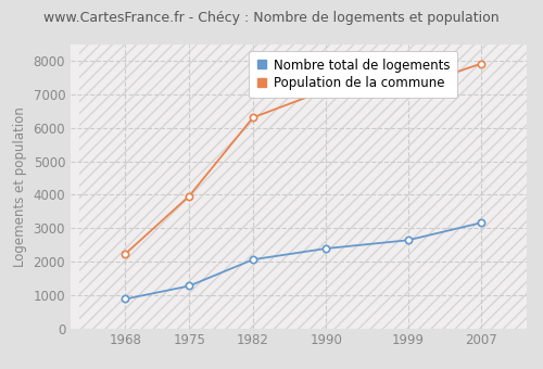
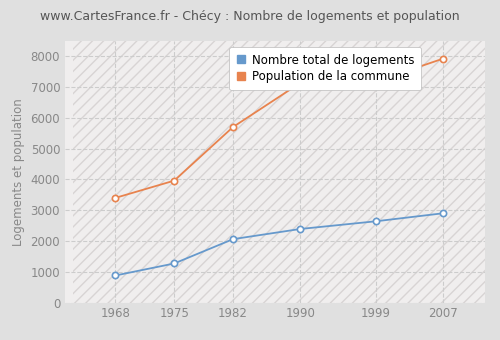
Population de la commune/1968: 2230 -> 3400
Population de la commune/1982: 6310 -> 5700
Nombre total de logements/2007: 3160 -> 2900
